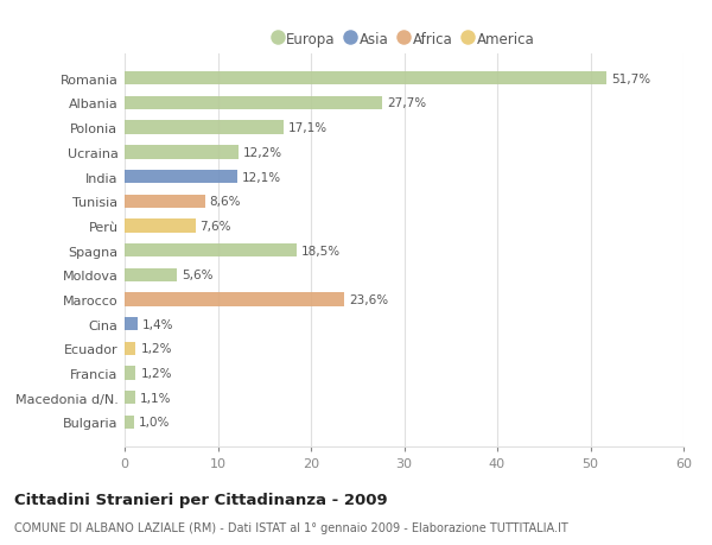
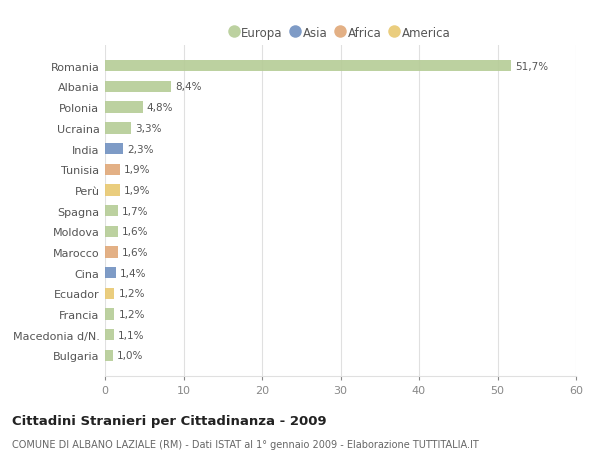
Albania: 27,7% -> 8,4%
Polonia: 17,1% -> 4,8%
Ucraina: 12,2% -> 3,3%
India: 12,1% -> 2,3%
Tunisia: 8,6% -> 1,9%
Perù: 7,6% -> 1,9%
Spagna: 18,5% -> 1,7%
Moldova: 5,6% -> 1,6%
Marocco: 23,6% -> 1,6%
